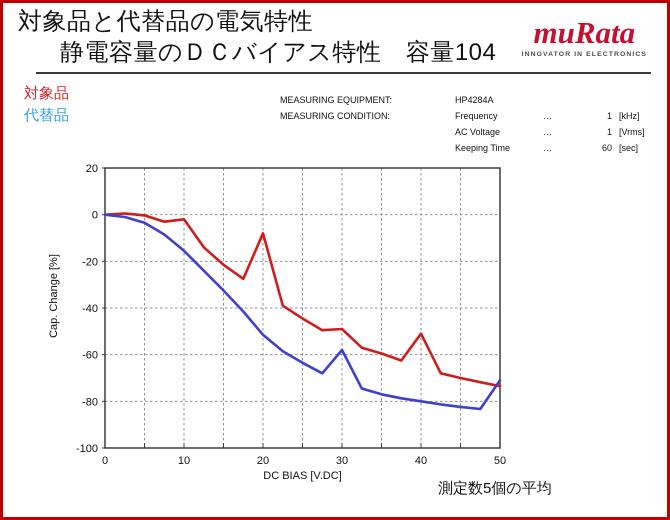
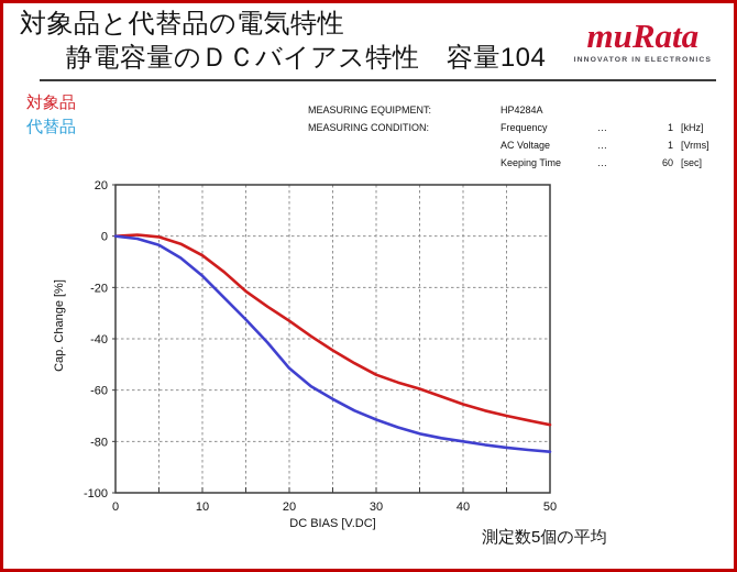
対象品/10: -2 -> -8
対象品/20: -8 -> -33
対象品/30: -49 -> -54
代替品/30: -58 -> -72
対象品/40: -51 -> -66
代替品/50: -71 -> -84
